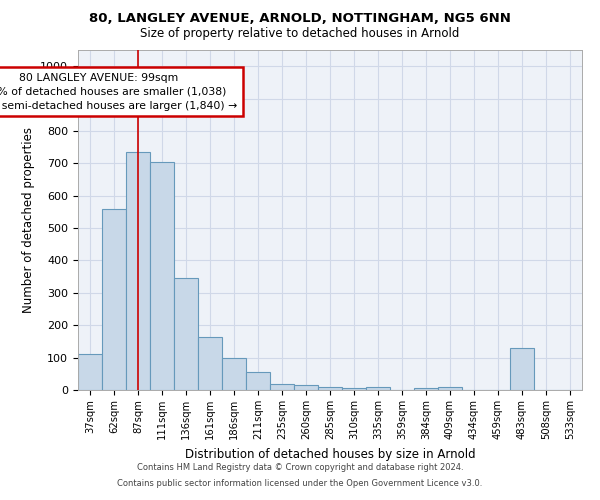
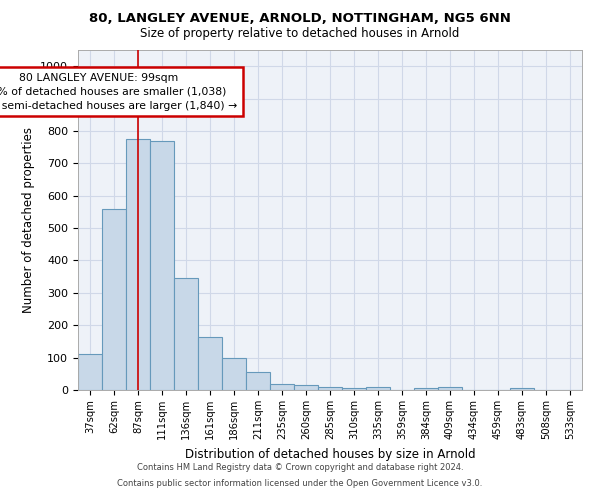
87sqm: 735 -> 775
111sqm: 705 -> 770
483sqm: 130 -> 5
